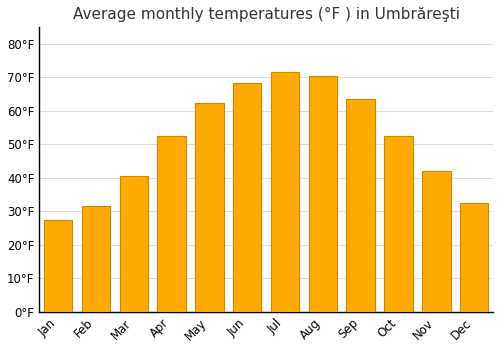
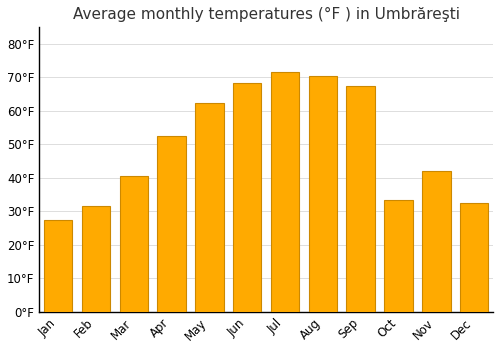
Sep: 63.5°F -> 67.5°F
Oct: 52.5°F -> 33.5°F
